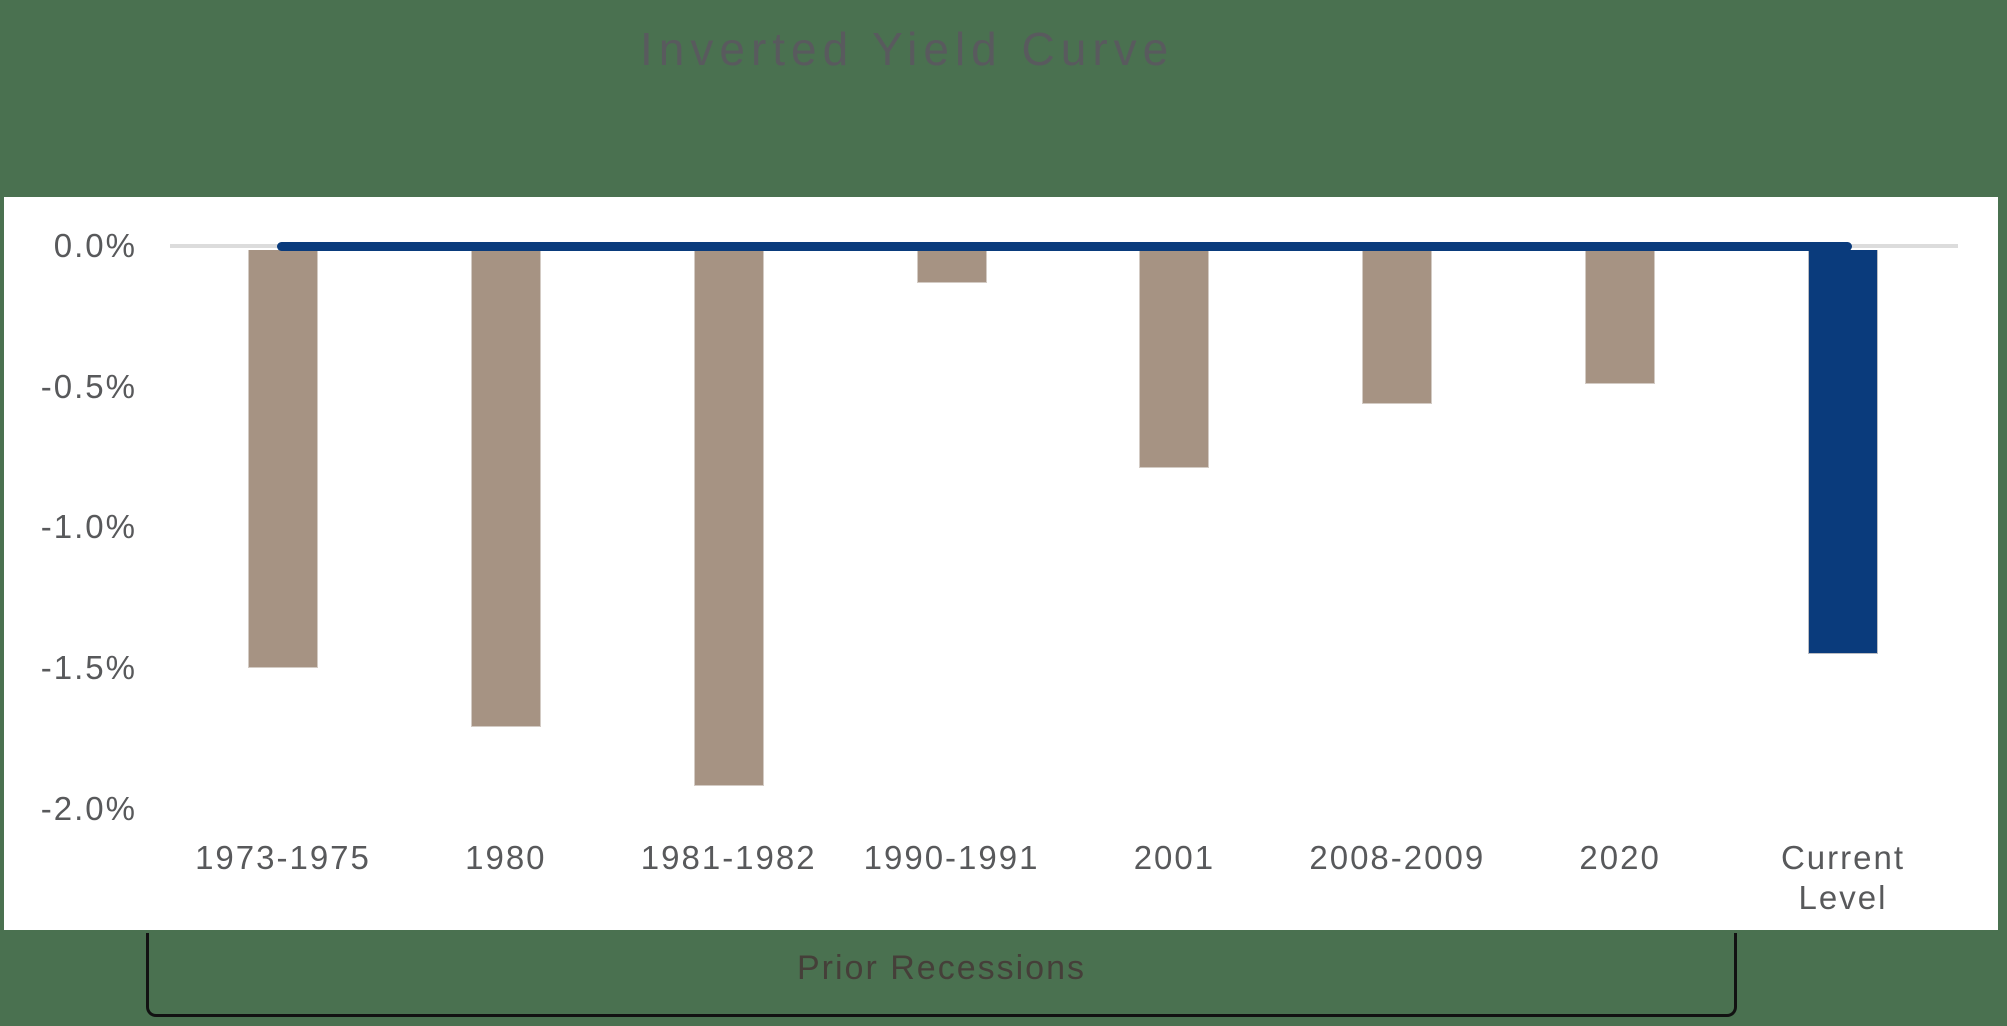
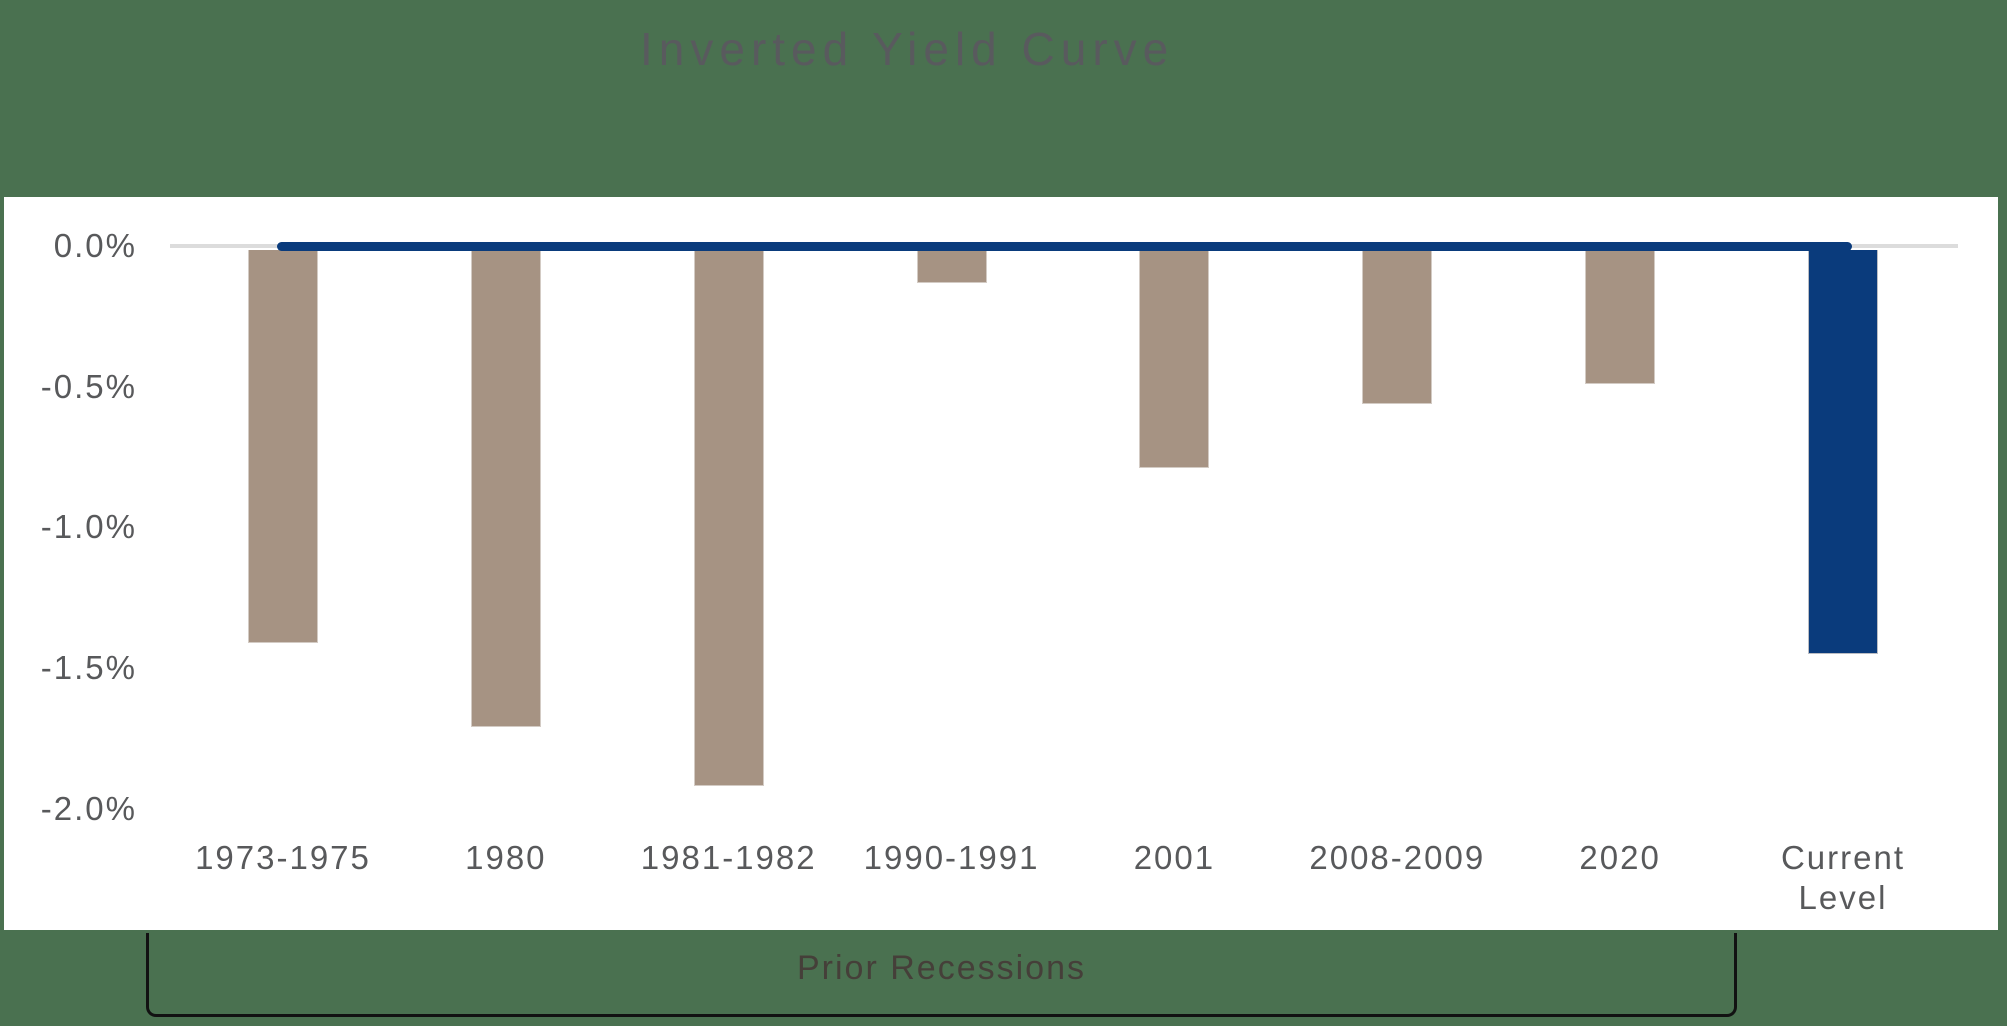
1973-1975: -1.50% -> -1.41%
